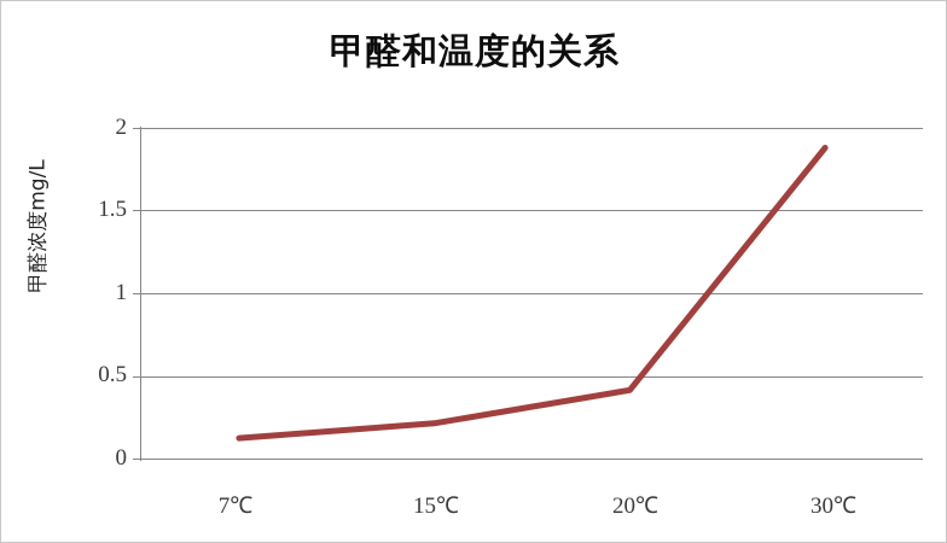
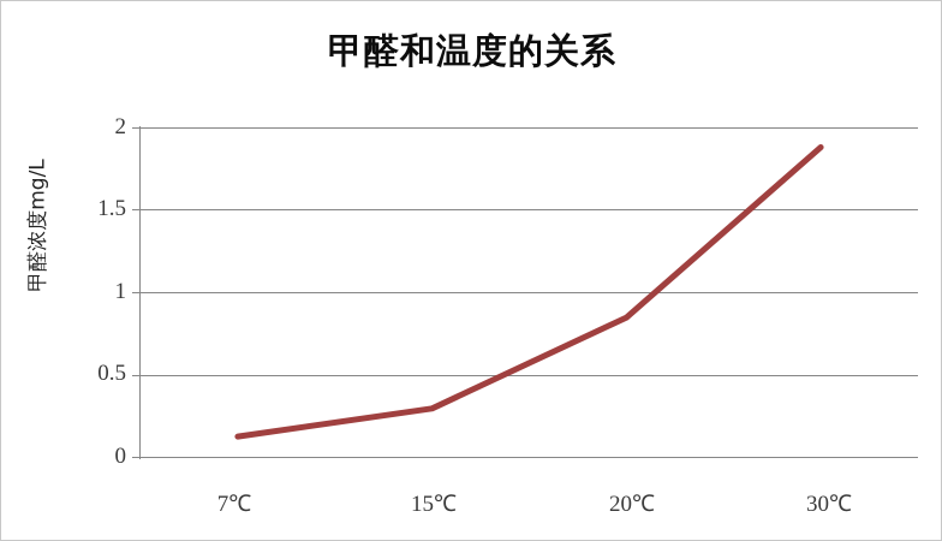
15℃: 0.22 -> 0.30
20℃: 0.42 -> 0.85
